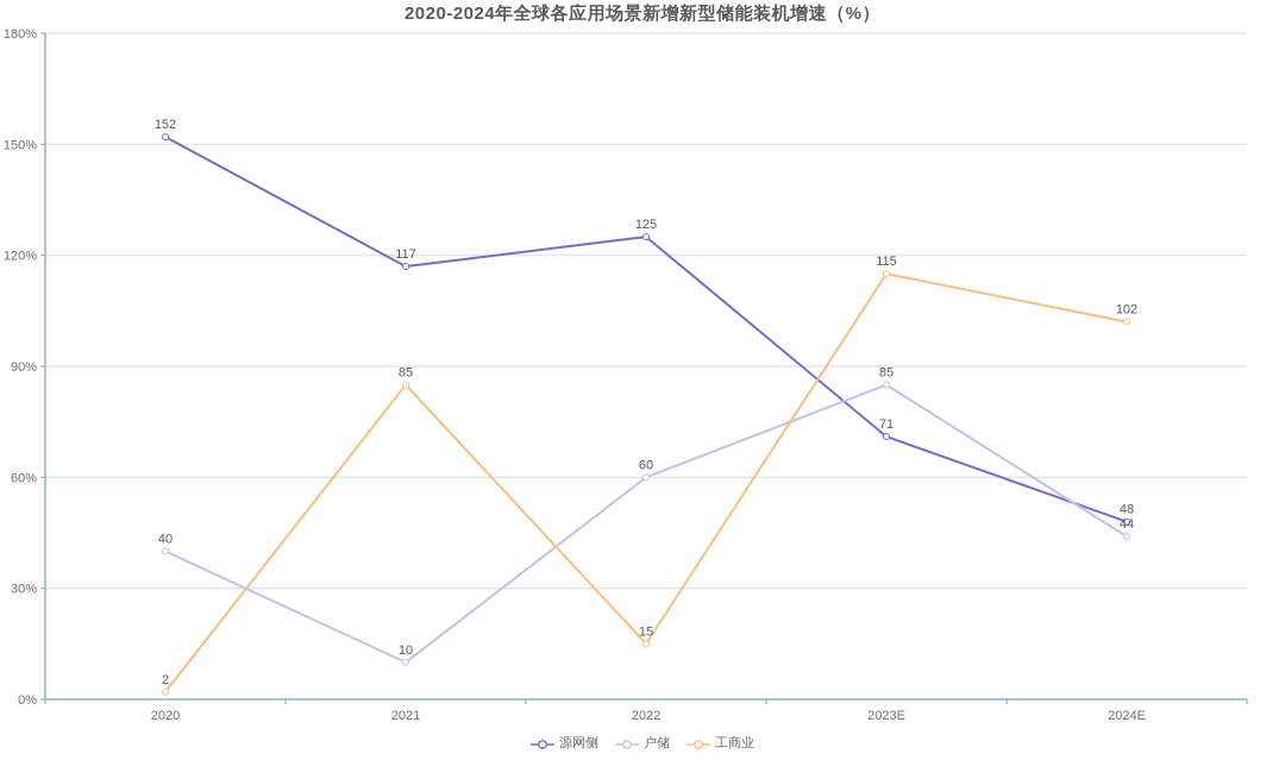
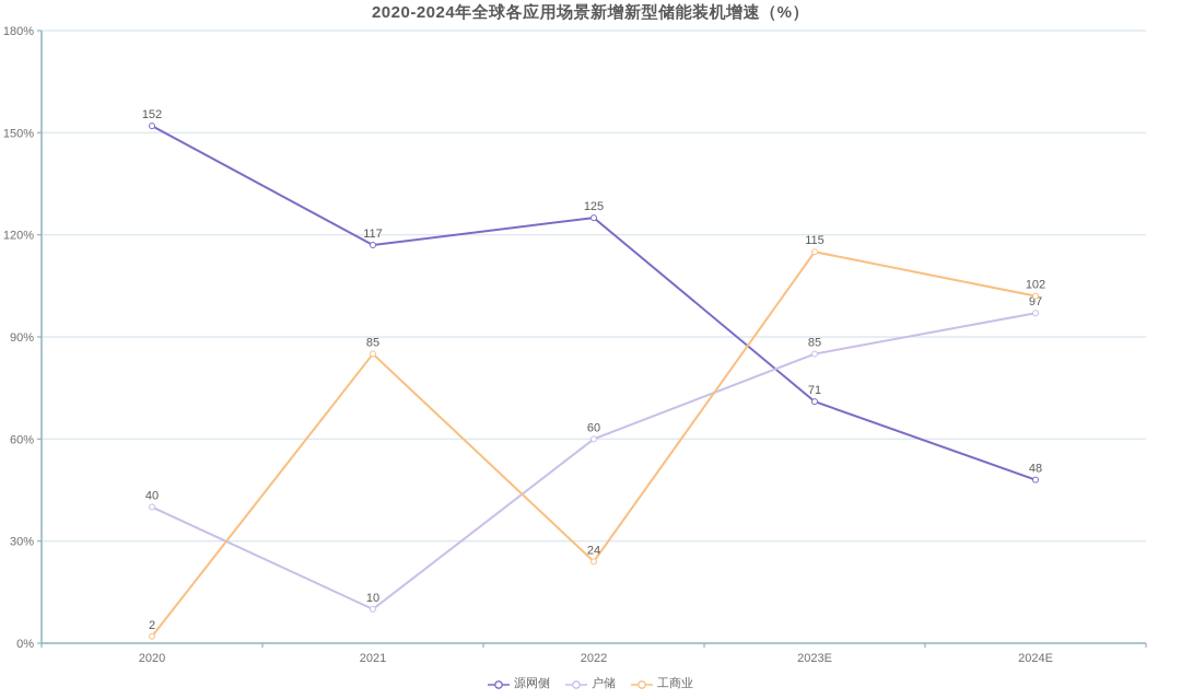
工商业/2022: 15 -> 24
户储/2024E: 44 -> 97
